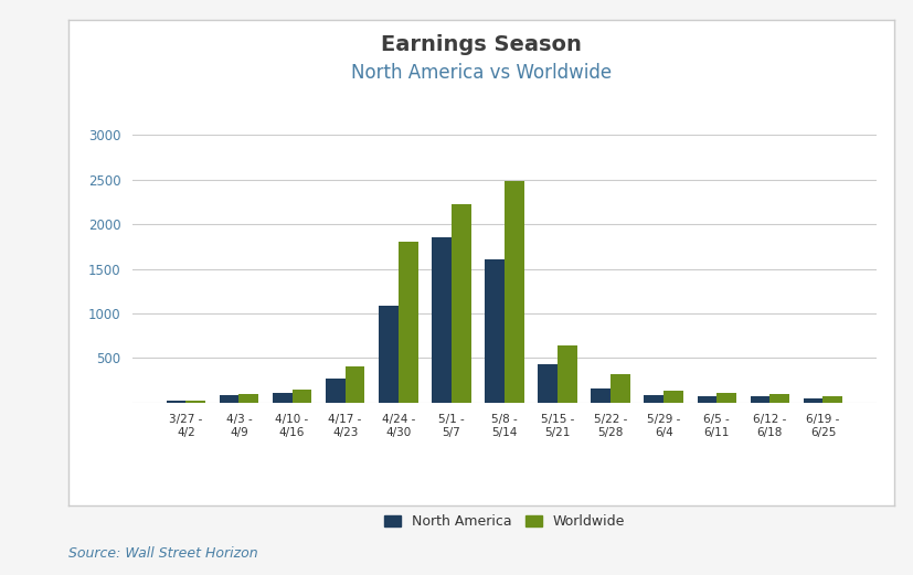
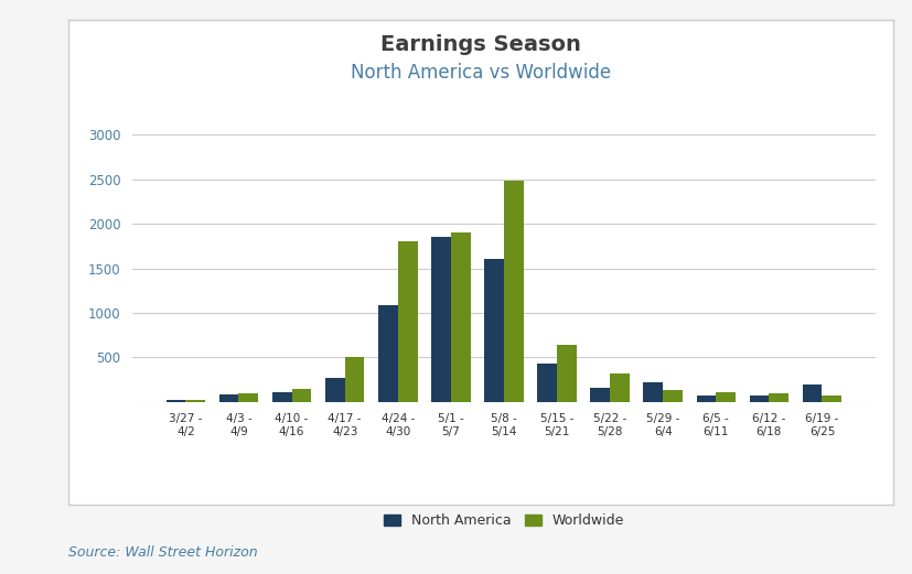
Worldwide/4/17 - 4/23: 400 -> 500
Worldwide/5/1 - 5/7: 2230 -> 1900
North America/5/29 - 6/4: 80 -> 220
North America/6/19 - 6/25: 50 -> 200
